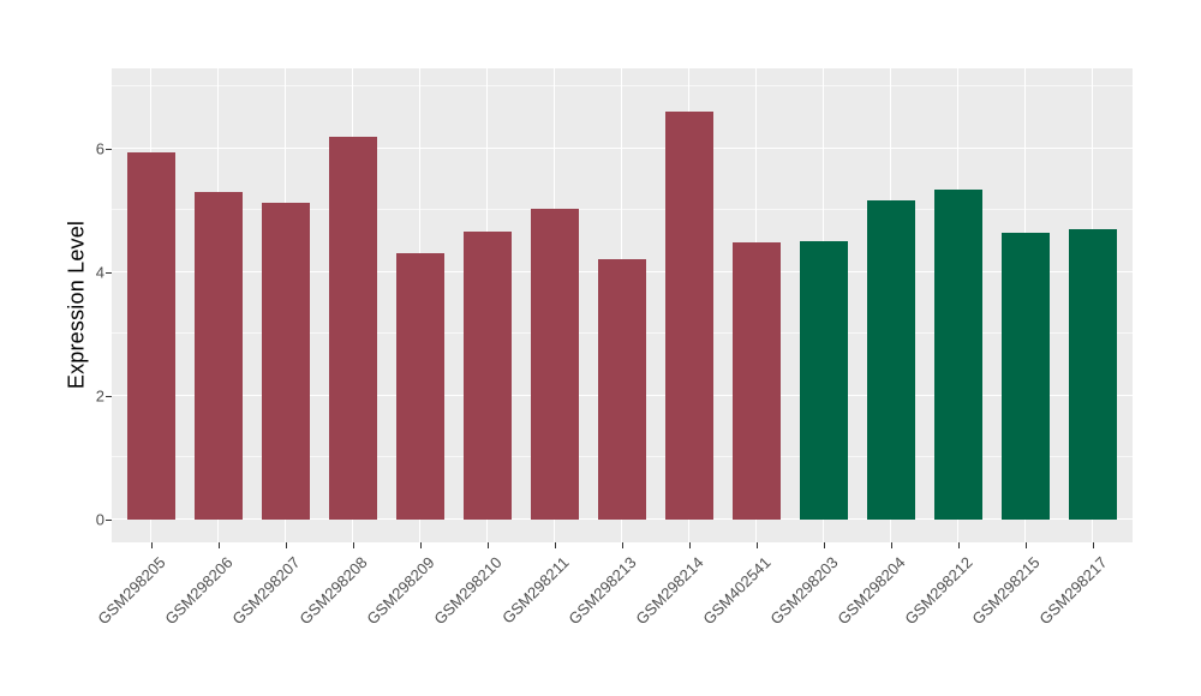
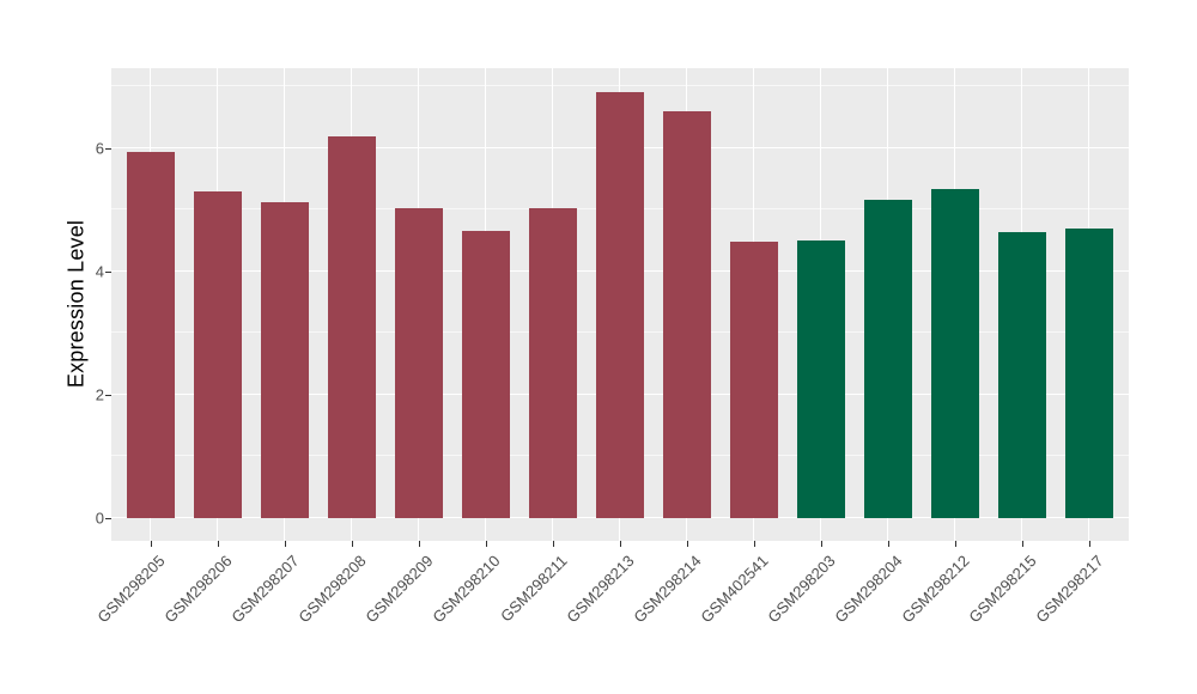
GSM298209: 4.3 -> 5.0
GSM298213: 4.2 -> 6.9
